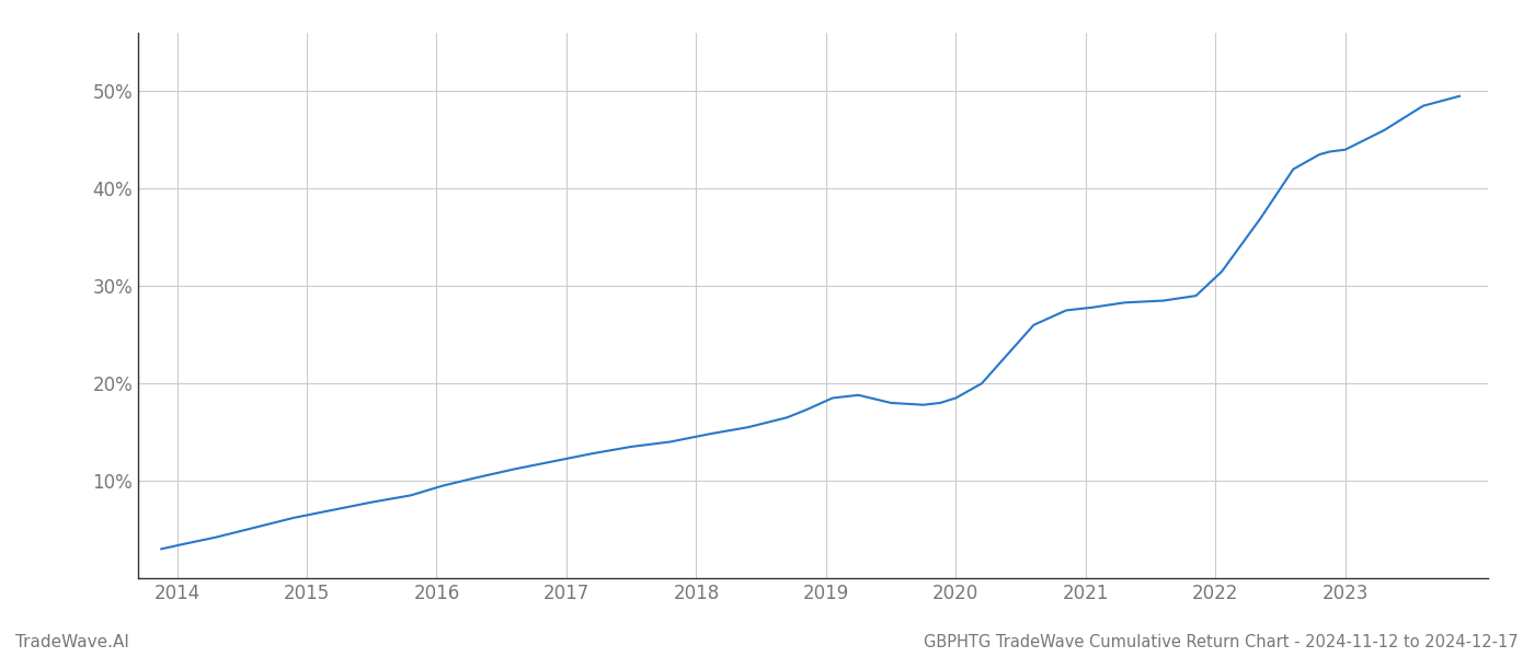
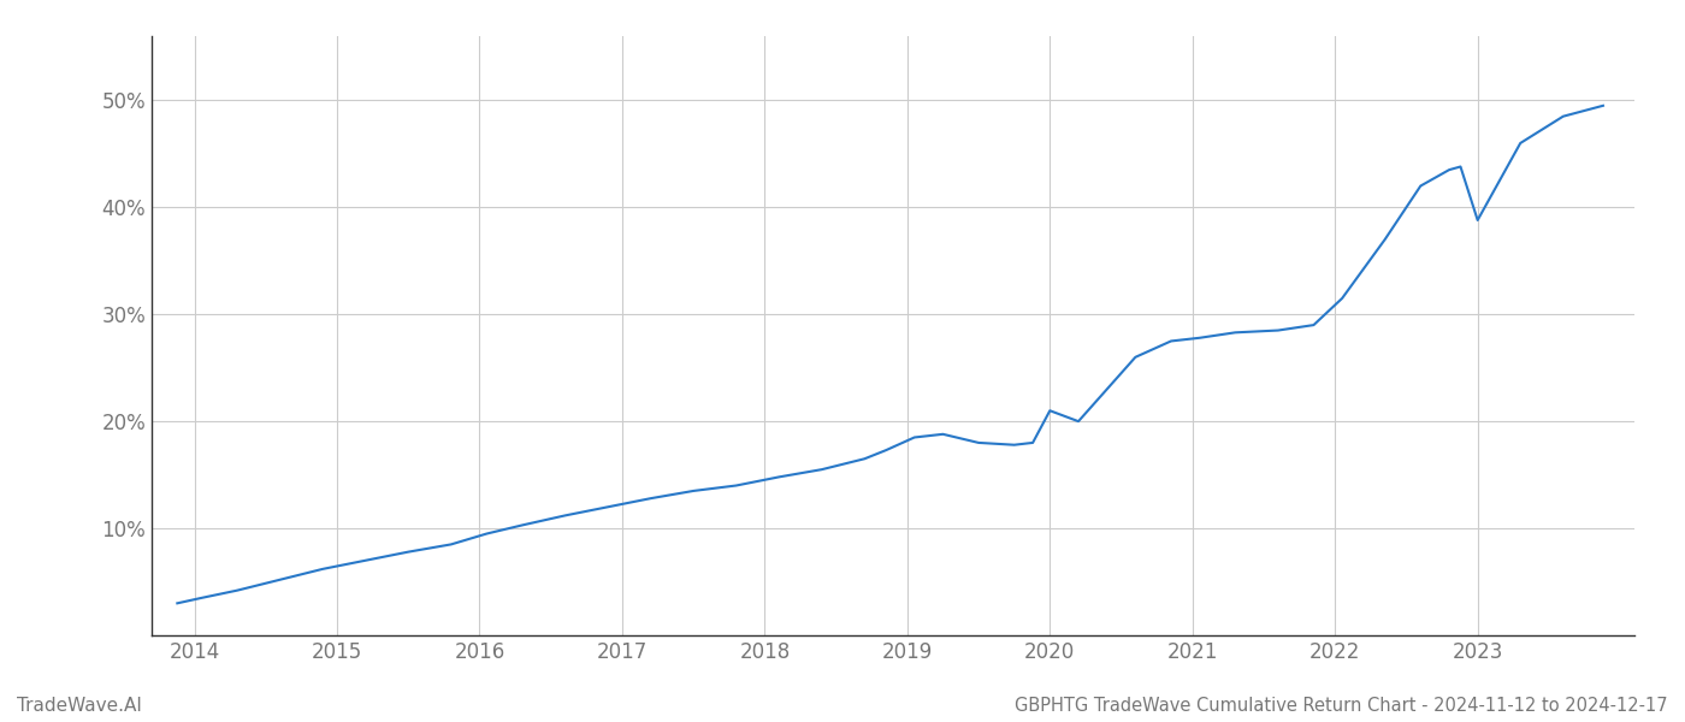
2020: 18.5% -> 21.0%
2023: 44.0% -> 38.8%
